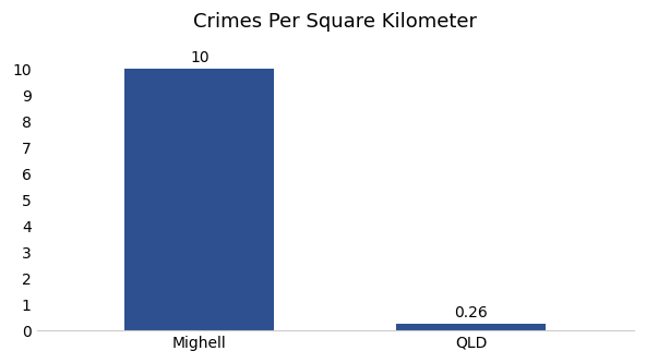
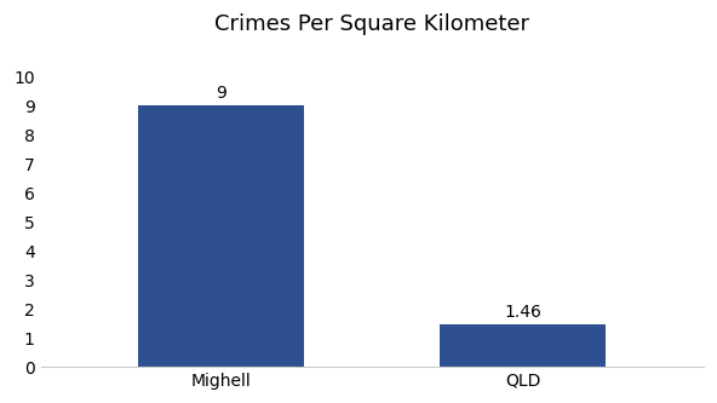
Mighell: 10 -> 9
QLD: 0.26 -> 1.46
